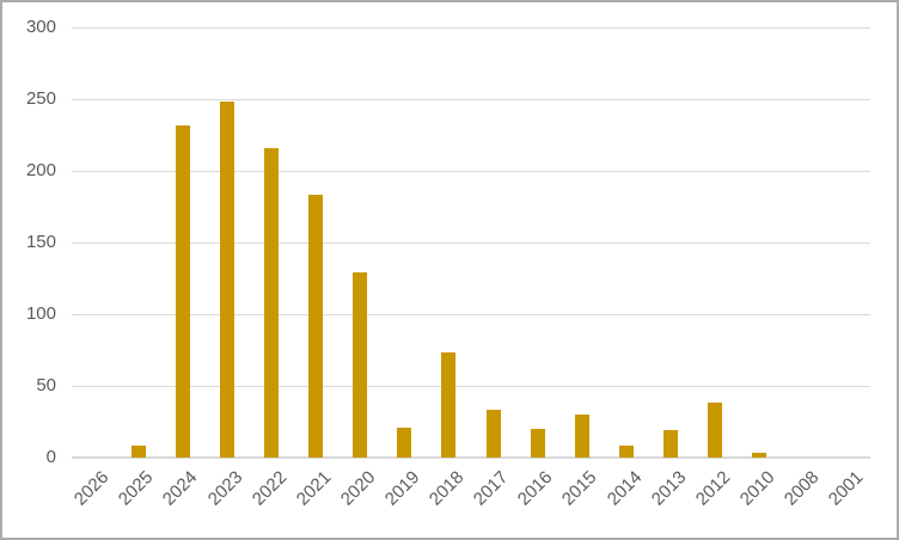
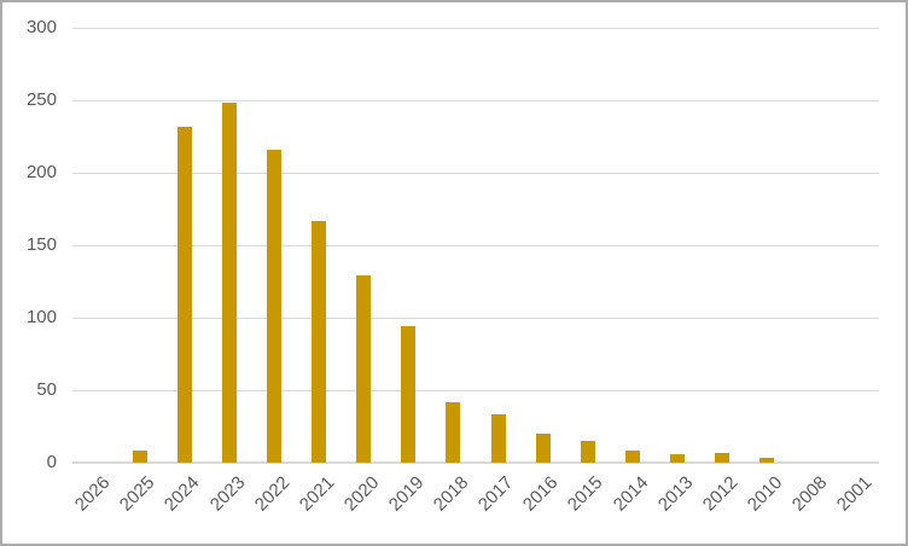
2021: 183 -> 167
2019: 21 -> 94
2018: 73 -> 42
2015: 30 -> 15
2013: 19 -> 6
2012: 38 -> 7
